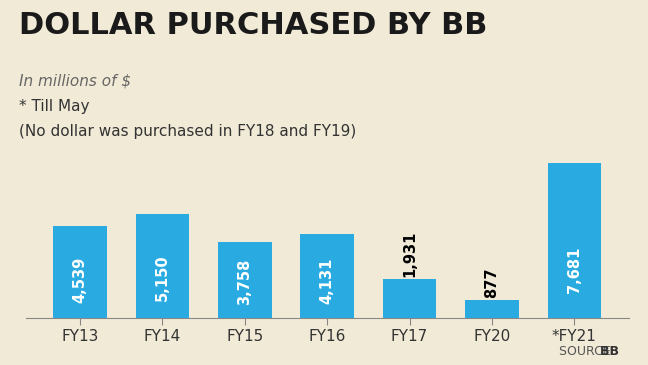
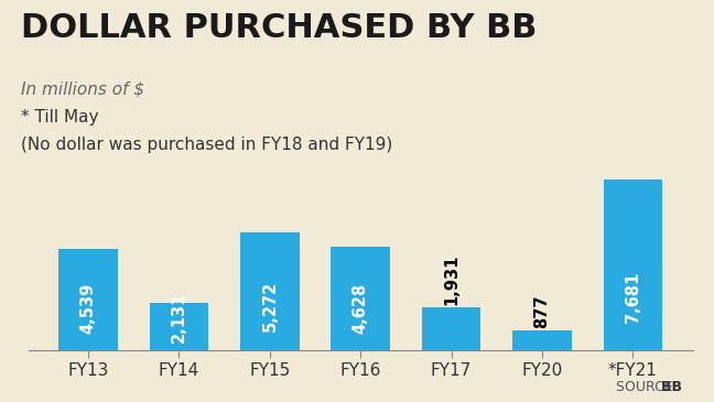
FY14: 5,150 -> 2,131
FY15: 3,758 -> 5,272
FY16: 4,131 -> 4,628
